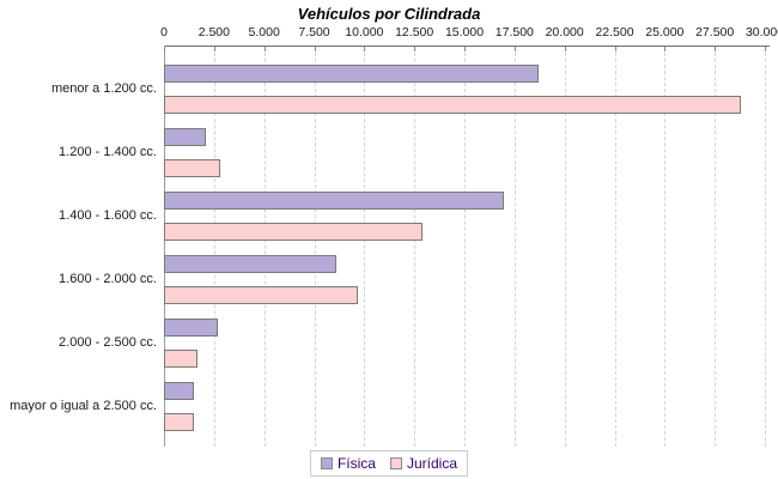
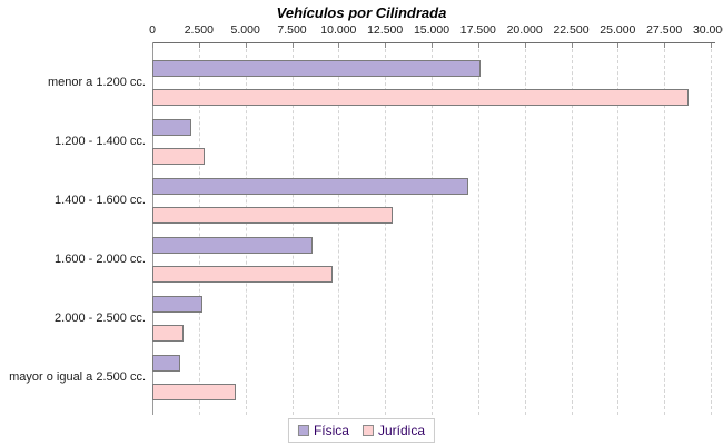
Física/menor a 1.200 cc.: 18700 -> 17600
Jurídica/mayor o igual a 2.500 cc.: 1500 -> 4500
